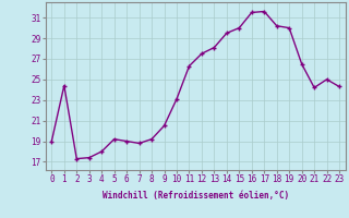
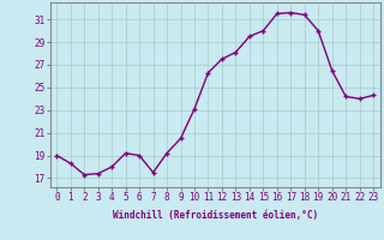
1: 24.4 -> 18.3
7: 18.8 -> 17.5
18: 30.2 -> 31.4
22: 25.0 -> 24.0
